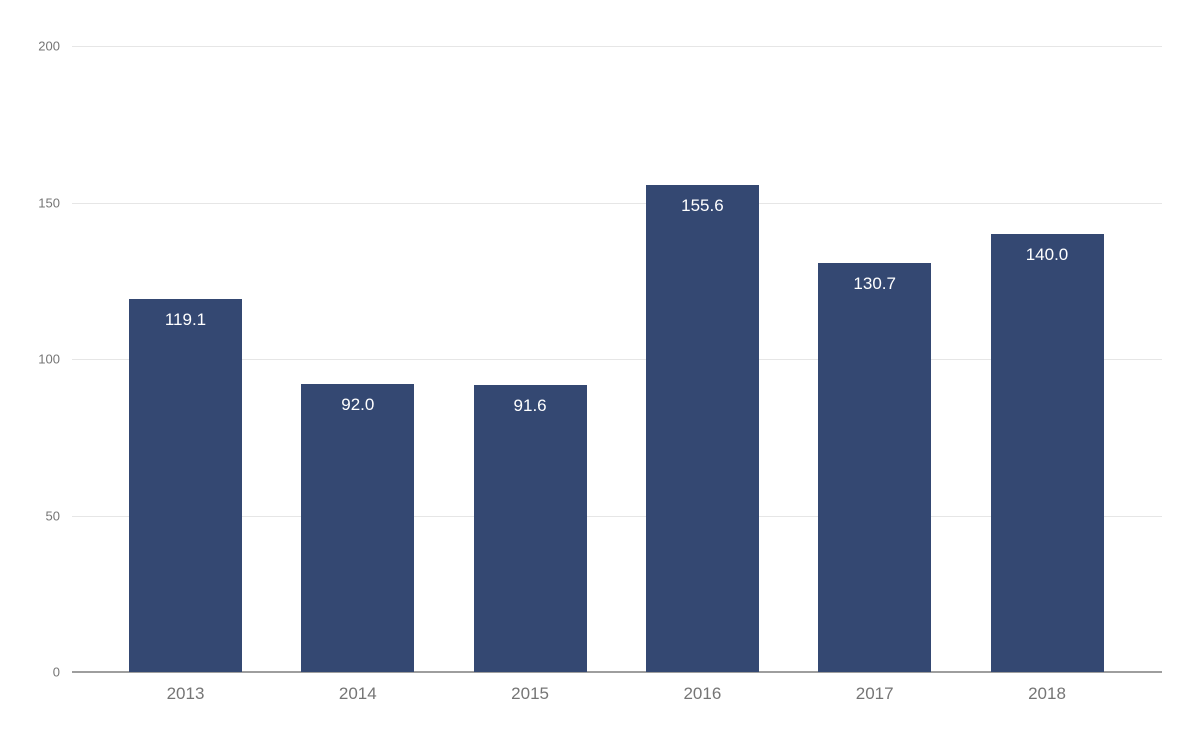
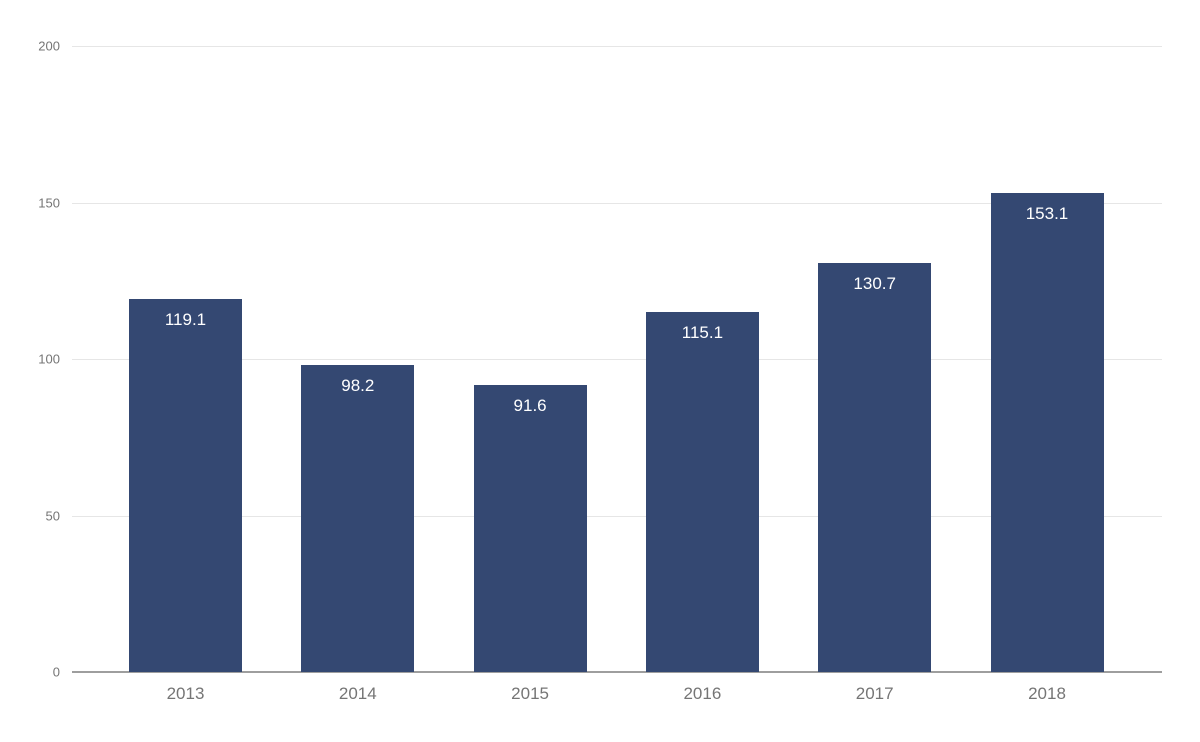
2014: 92.0 -> 98.2
2016: 155.6 -> 115.1
2018: 140.0 -> 153.1
